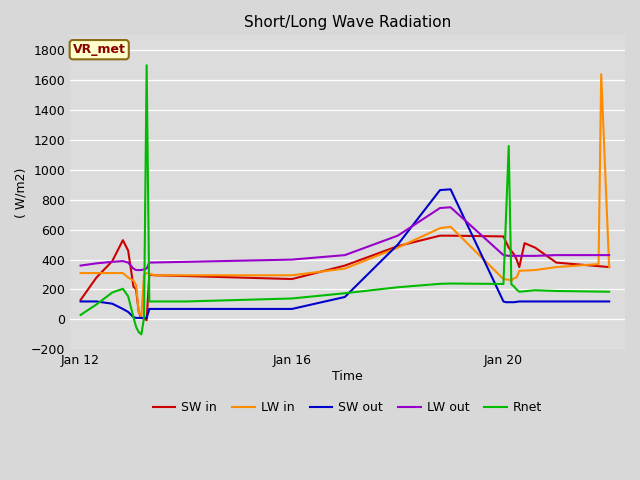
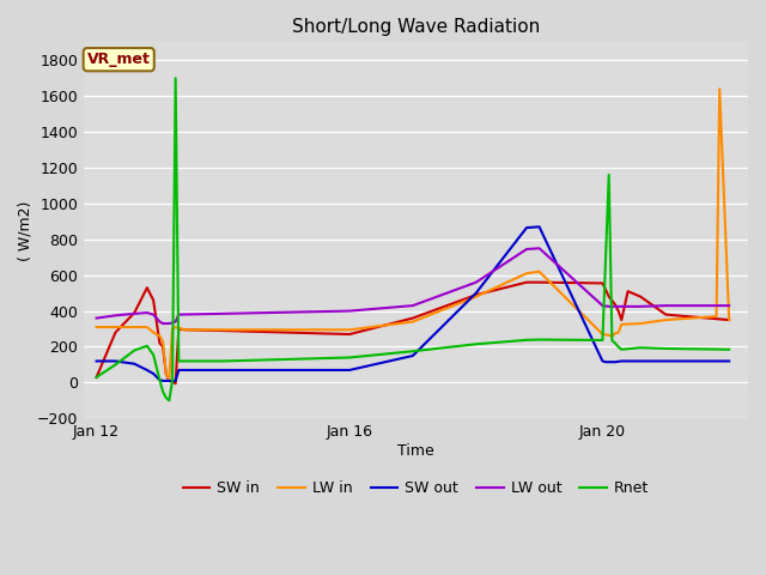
SW in/Jan 12: 130 -> 30
